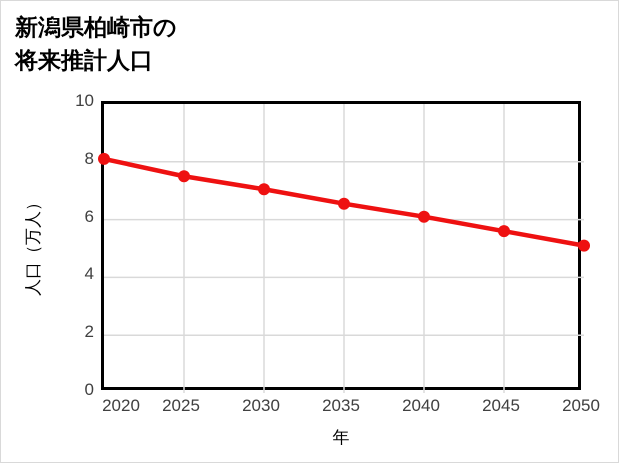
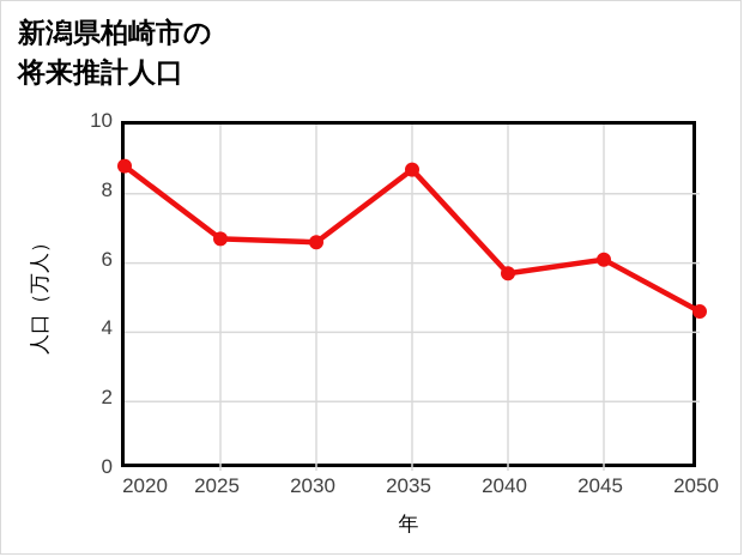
2020: 8.1 -> 8.8
2025: 7.5 -> 6.7
2030: 7.0 -> 6.6
2035: 6.5 -> 8.7
2040: 6.1 -> 5.7
2045: 5.6 -> 6.1
2050: 5.1 -> 4.6
